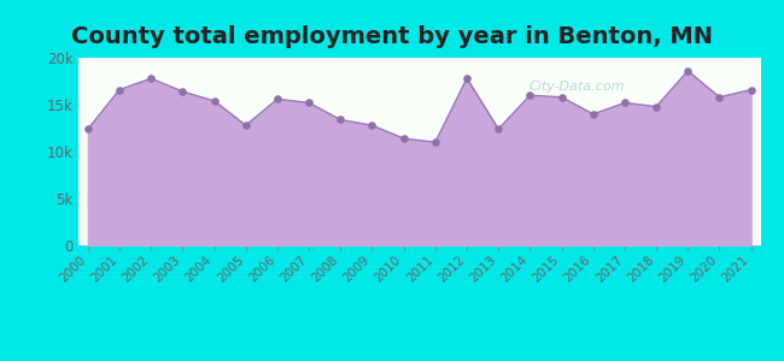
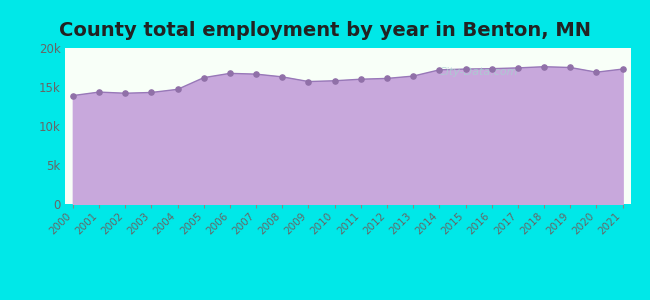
2000: 12.4k -> 13.9k
2001: 16.6k -> 14.4k
2002: 17.8k -> 14.2k
2003: 16.4k -> 14.3k
2004: 15.4k -> 14.7k
2005: 12.8k -> 16.2k
2006: 15.6k -> 16.8k
2007: 15.2k -> 16.6k
2008: 13.4k -> 16.3k
2009: 12.8k -> 15.7k
2010: 11.4k -> 15.8k
2011: 11.0k -> 16.0k
2012: 17.8k -> 16.1k
2013: 12.4k -> 16.4k
2014: 16.0k -> 17.2k
2015: 15.8k -> 17.3k
2016: 14.0k -> 17.4k
2017: 15.2k -> 17.4k
2018: 14.8k -> 17.6k
2019: 18.6k -> 17.5k
2020: 15.8k -> 16.9k
2021: 16.6k -> 17.3k
